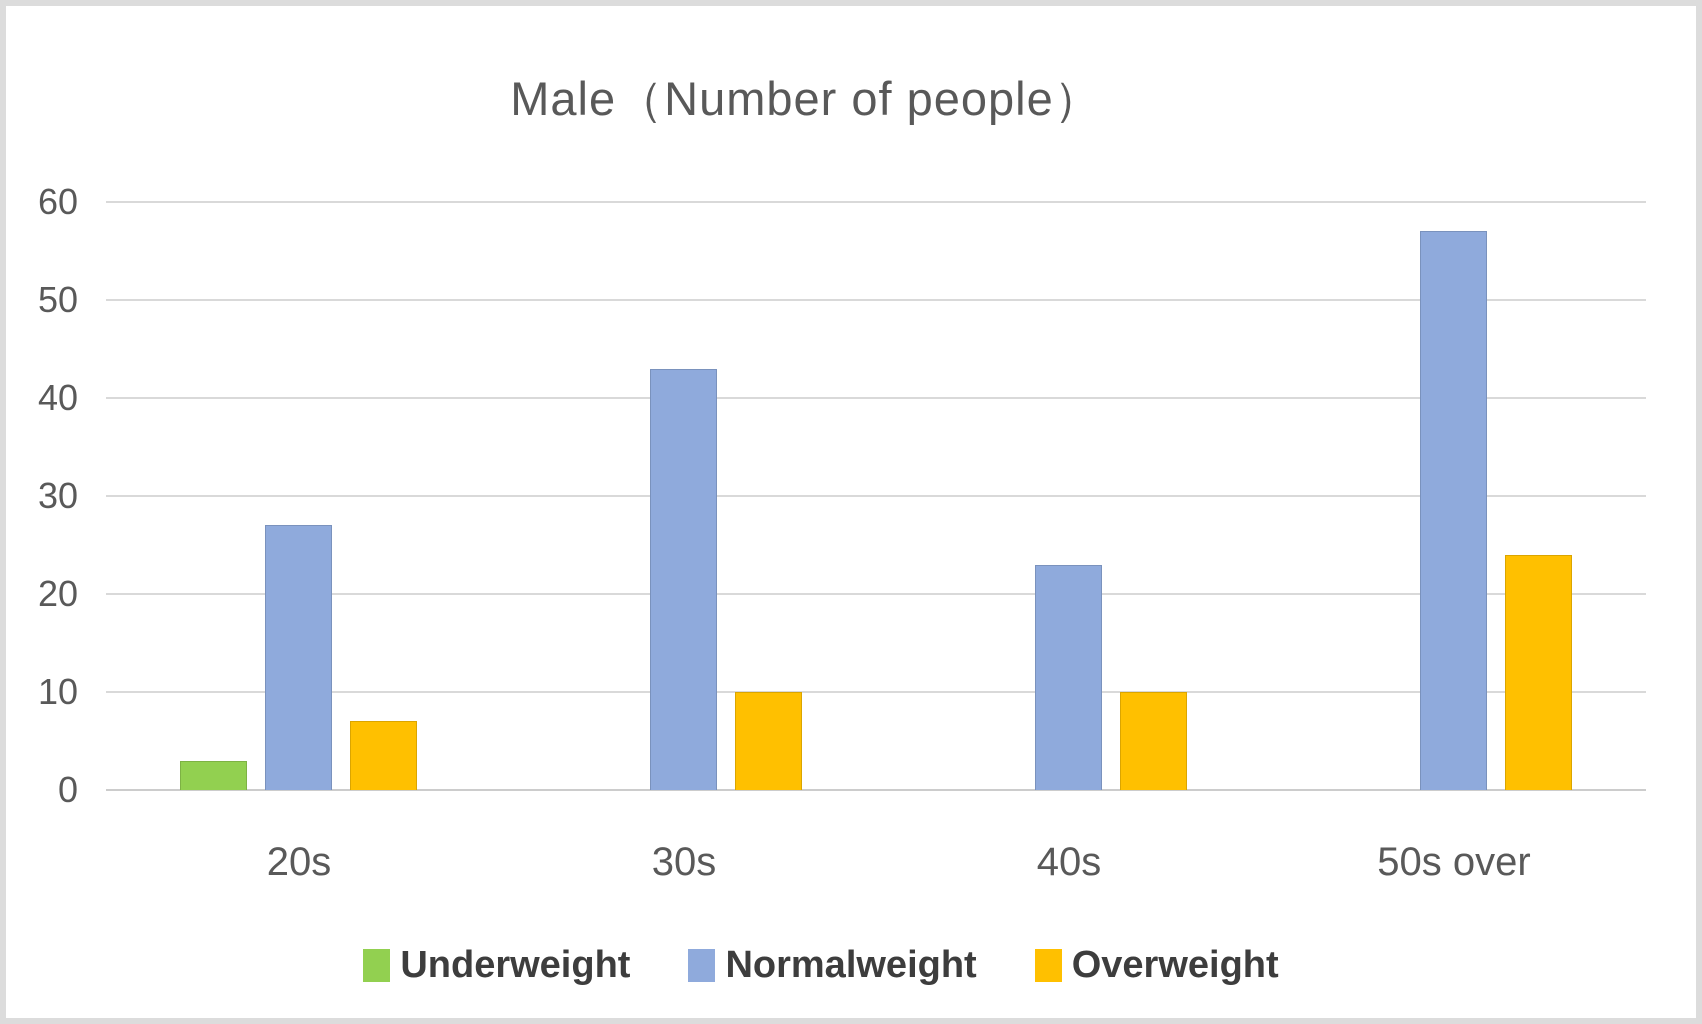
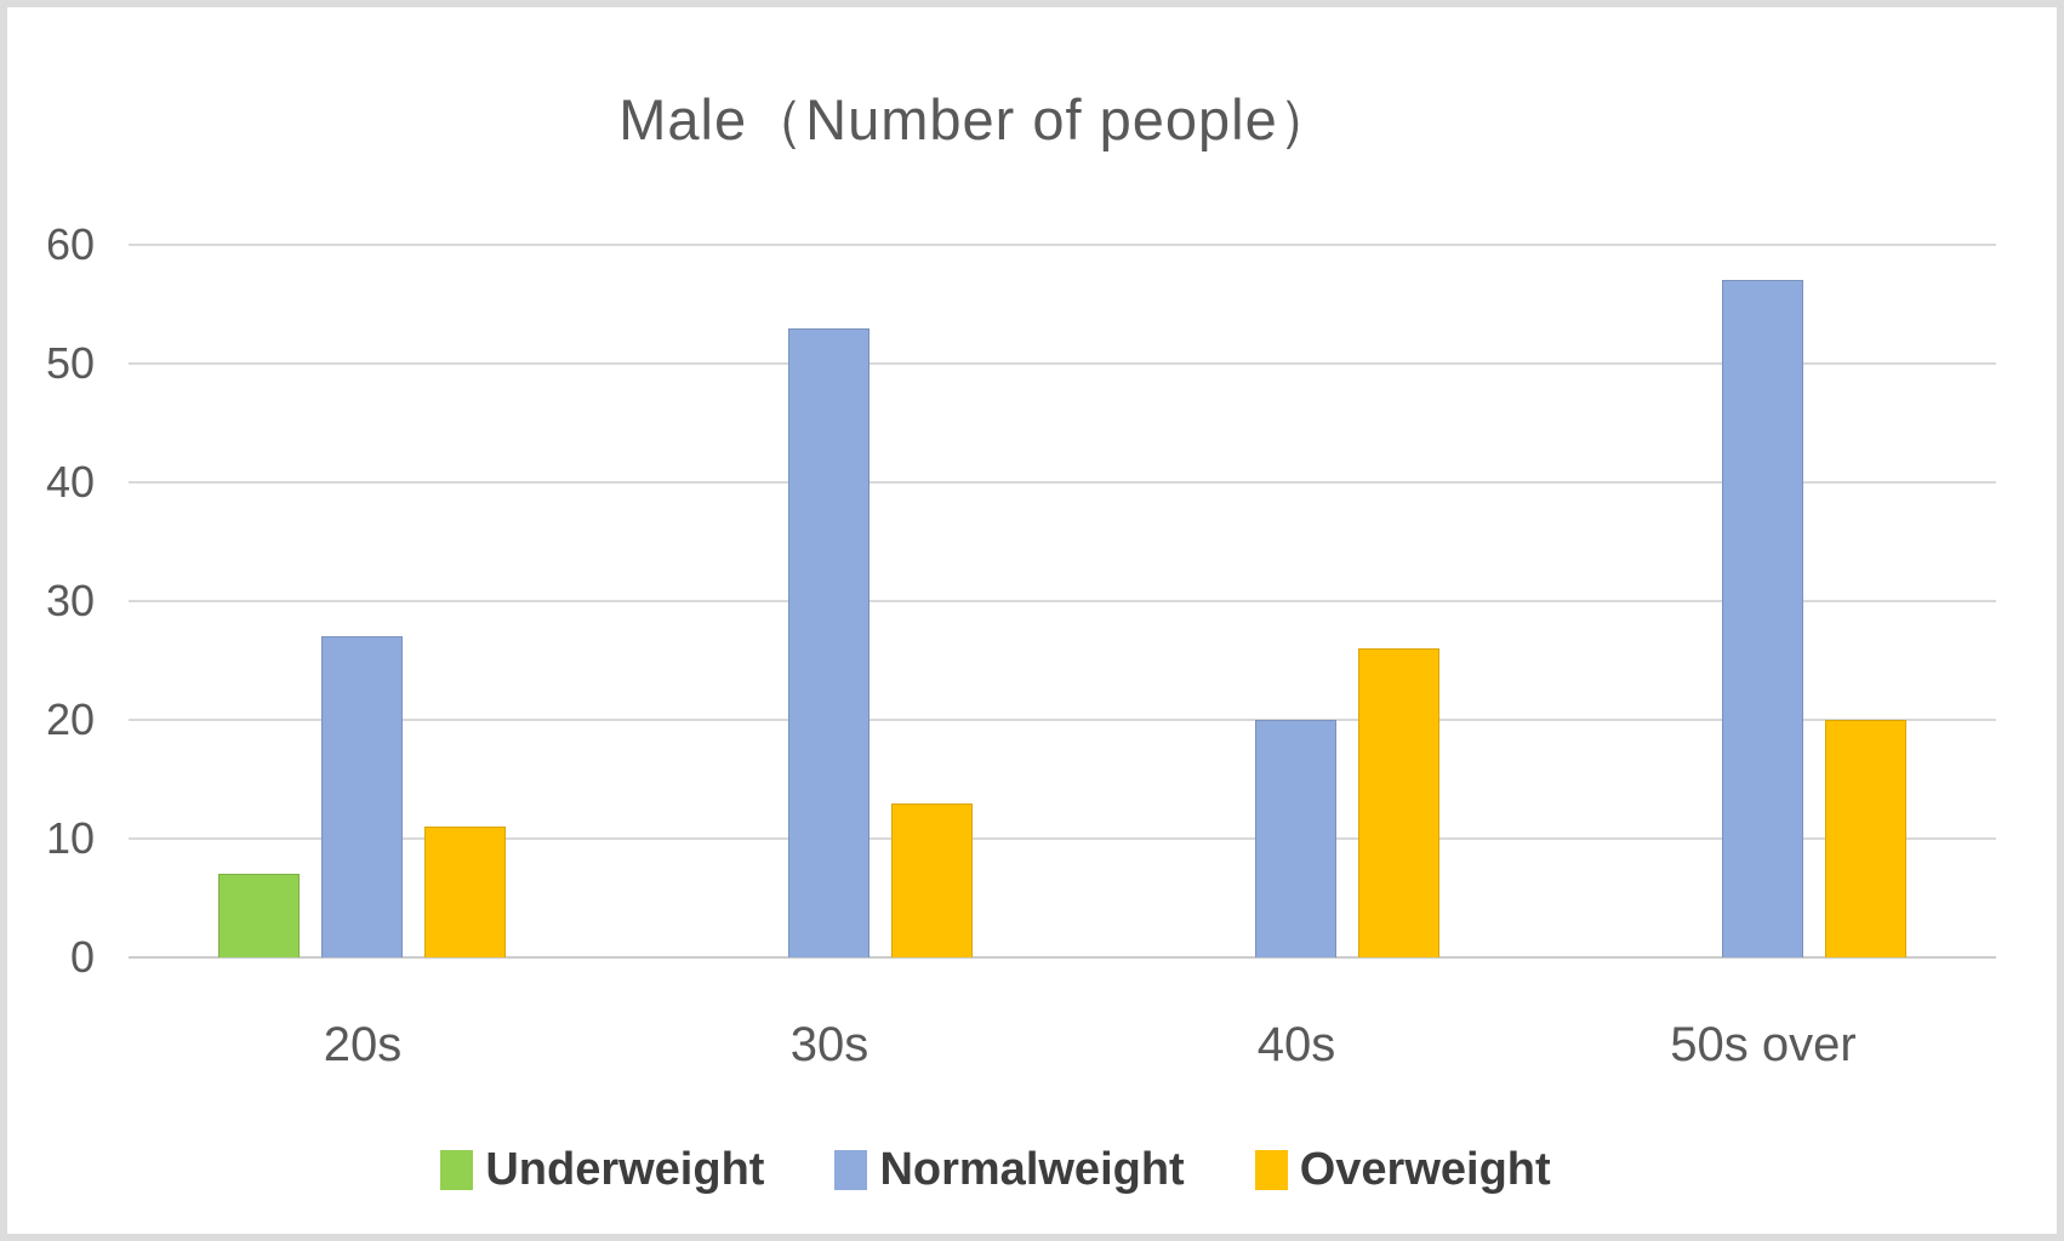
Underweight/20s: 3 -> 7
Overweight/20s: 7 -> 11
Normalweight/30s: 43 -> 53
Overweight/30s: 10 -> 13
Normalweight/40s: 23 -> 20
Overweight/40s: 10 -> 26
Overweight/50s over: 24 -> 20
